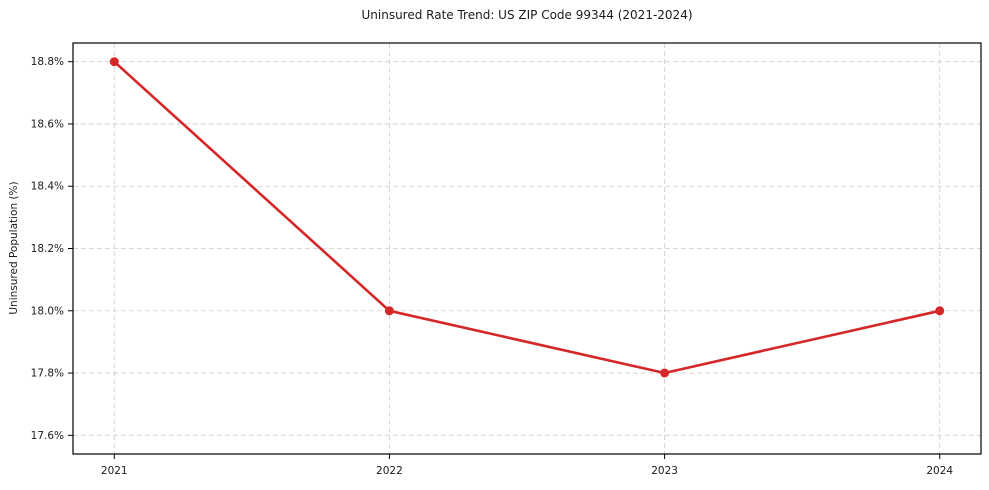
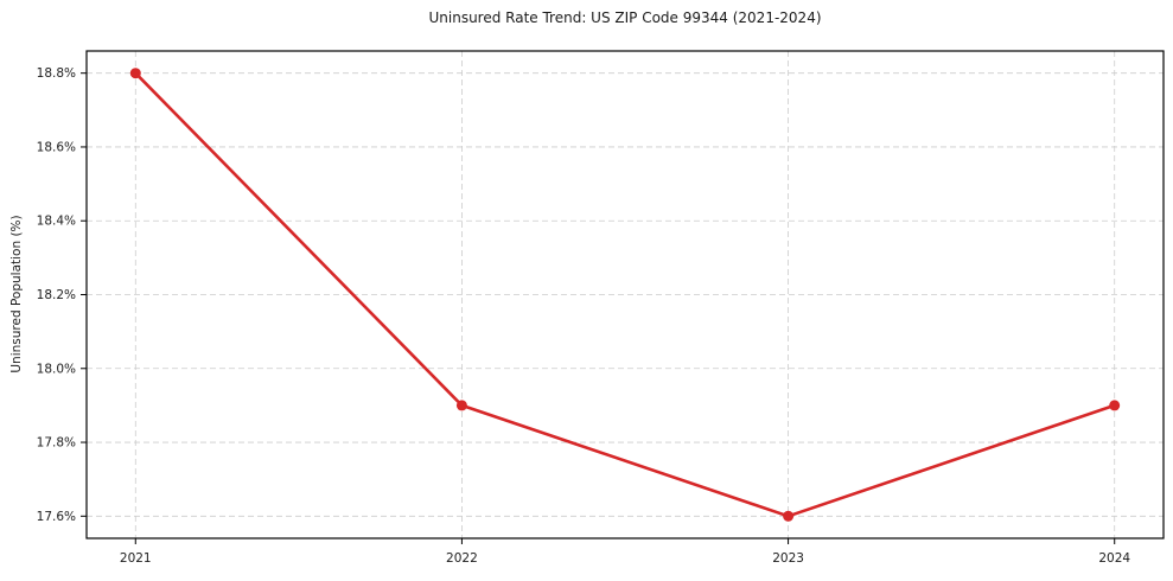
2022: 18.0% -> 17.9%
2023: 17.8% -> 17.6%
2024: 18.0% -> 17.9%
